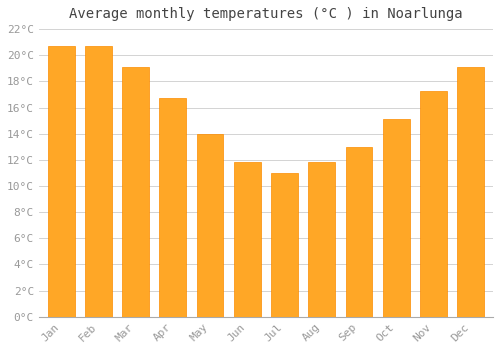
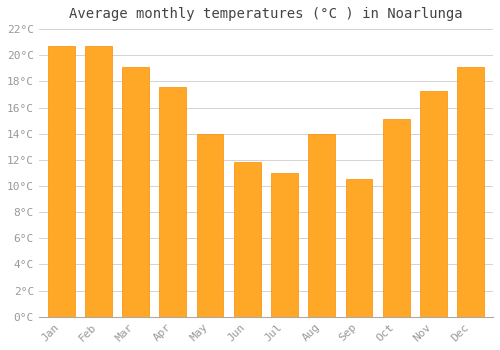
Apr: 16.7°C -> 17.6°C
Aug: 11.8°C -> 14.0°C
Sep: 13.0°C -> 10.5°C
